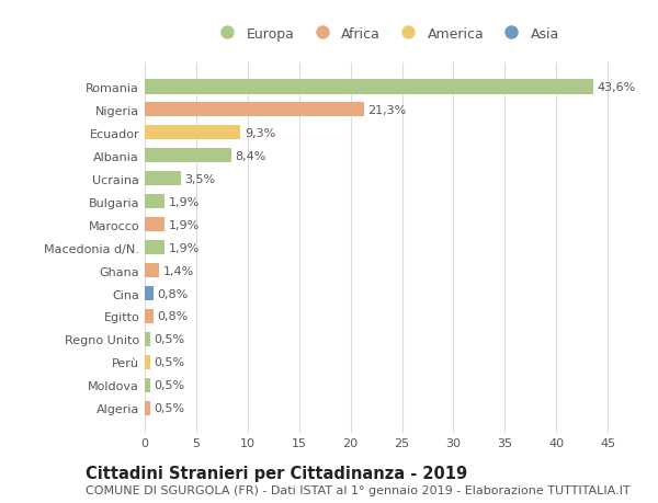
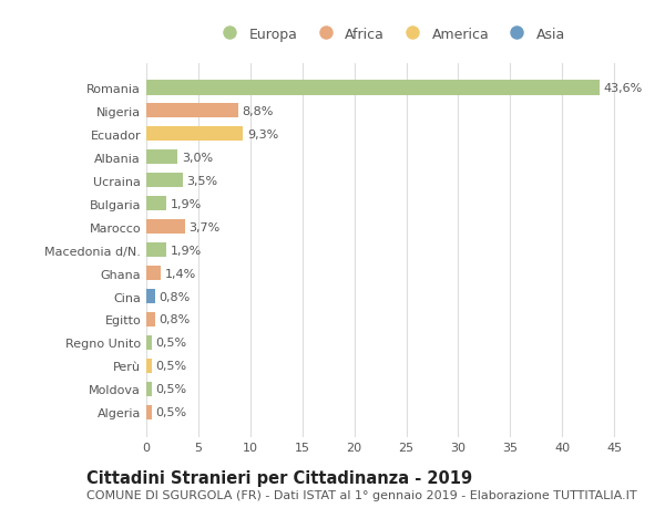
Nigeria: 21,3% -> 8,8%
Albania: 8,4% -> 3,0%
Marocco: 1,9% -> 3,7%
